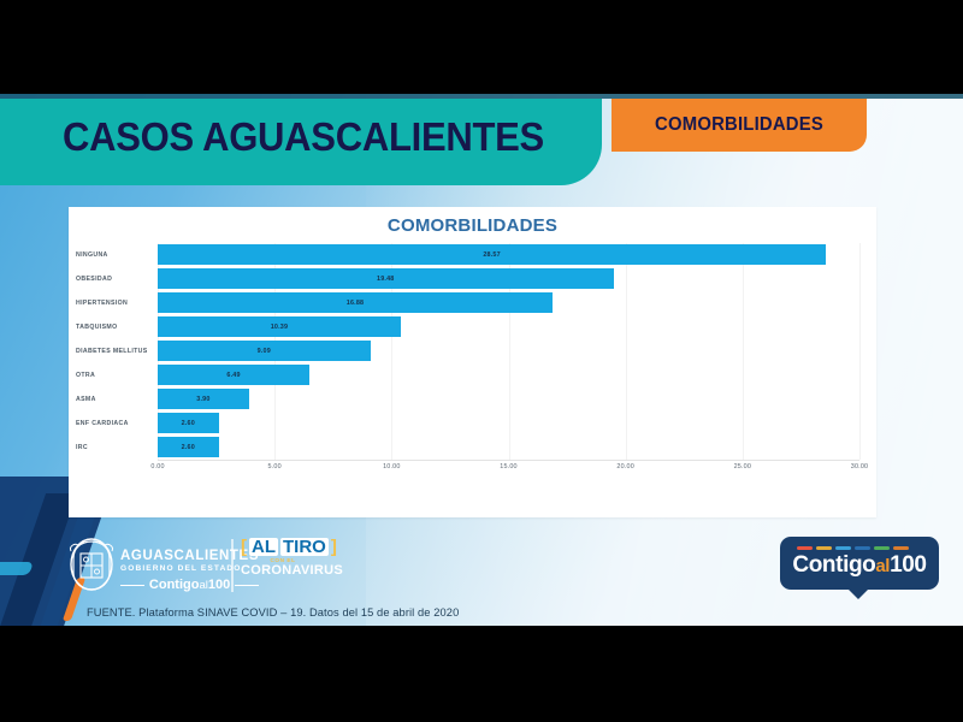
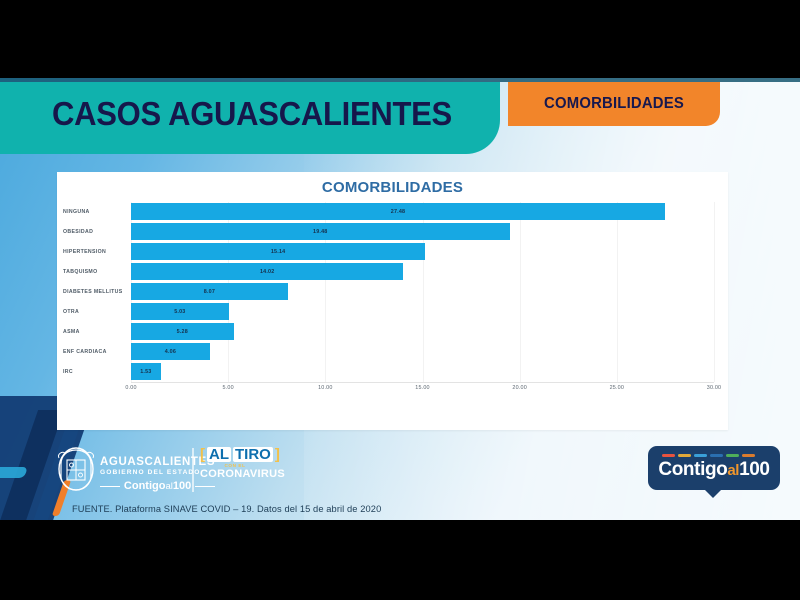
NINGUNA: 28.57 -> 27.48
HIPERTENSION: 16.88 -> 15.14
TABQUISMO: 10.39 -> 14.02
DIABETES MELLITUS: 9.09 -> 8.07
OTRA: 6.49 -> 5.03
ASMA: 3.90 -> 5.28
ENF CARDIACA: 2.60 -> 4.06
IRC: 2.60 -> 1.53
